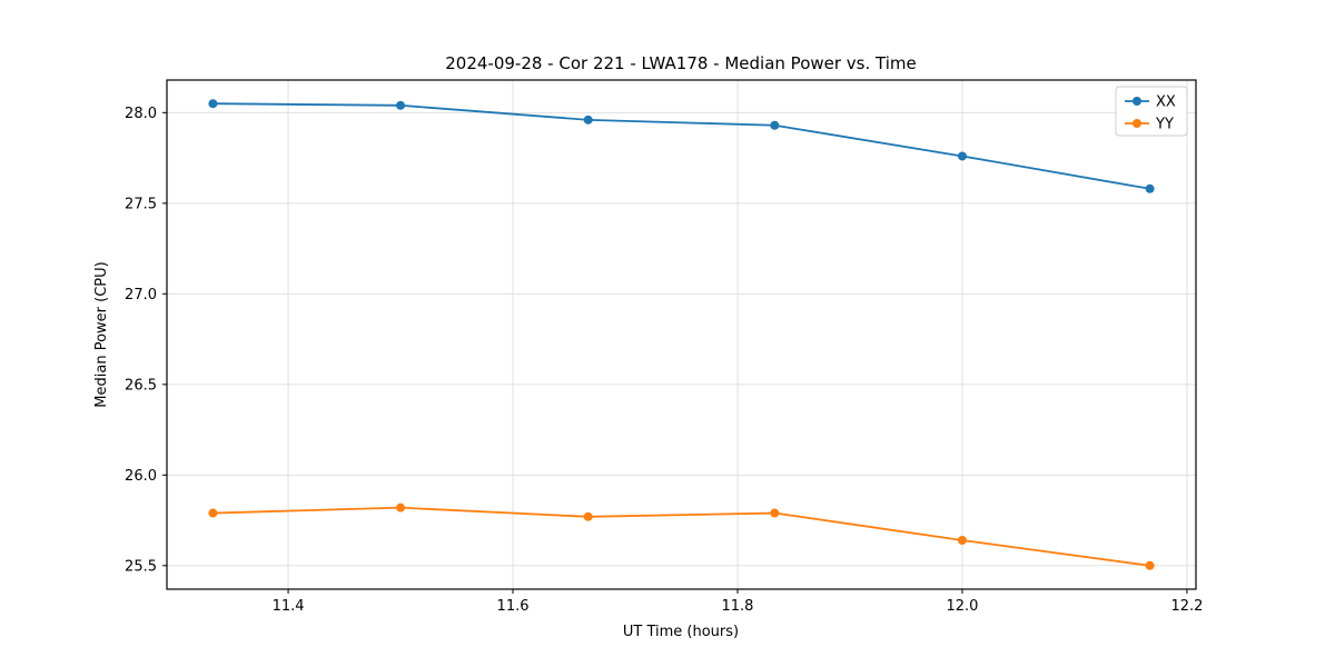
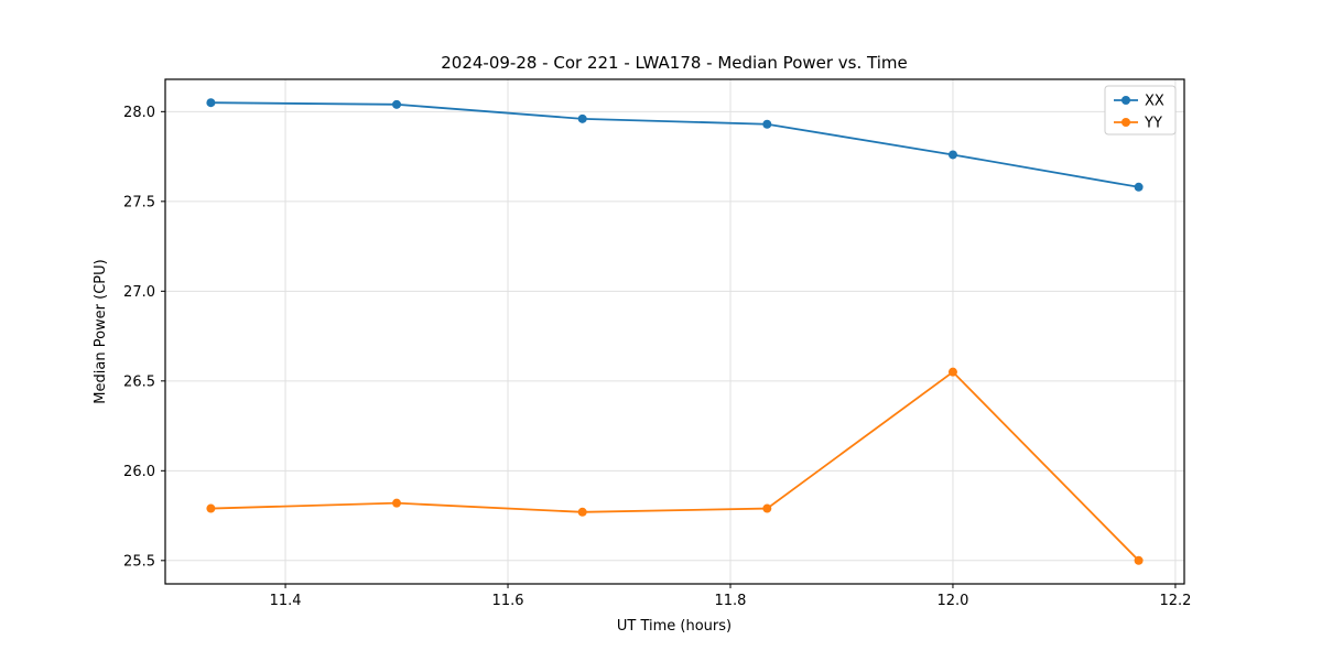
YY/12.0: 25.64 -> 26.55
